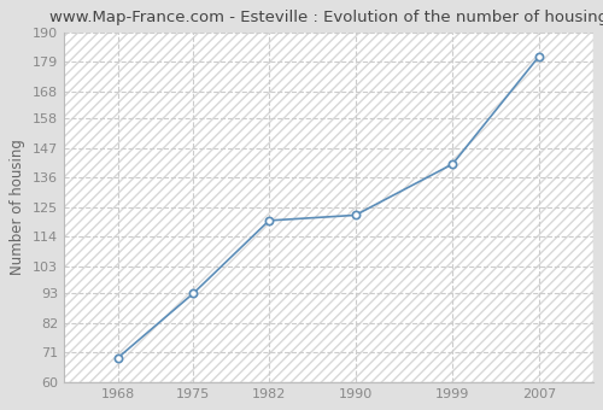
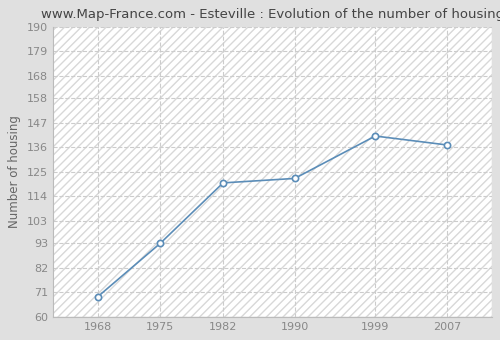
2007: 181 -> 137
